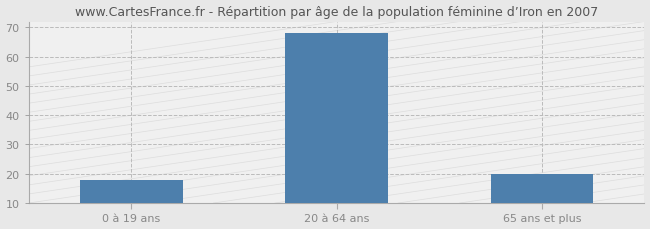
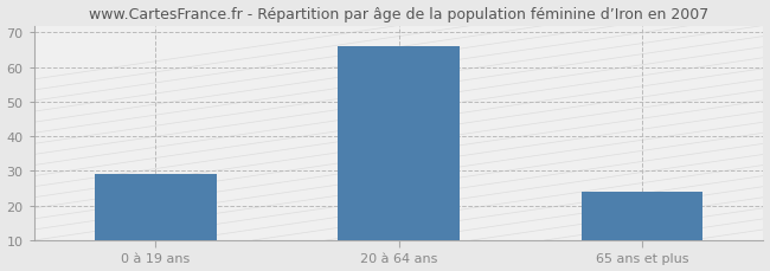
0 à 19 ans: 18 -> 29
20 à 64 ans: 68 -> 66
65 ans et plus: 20 -> 24
